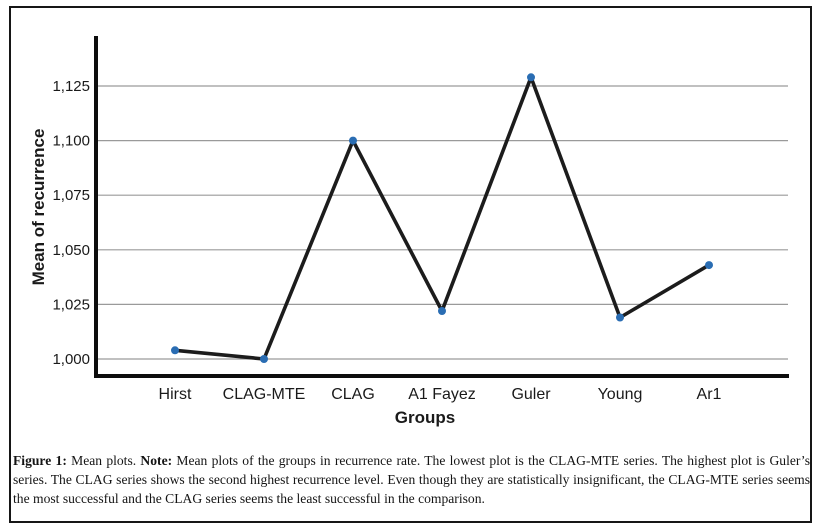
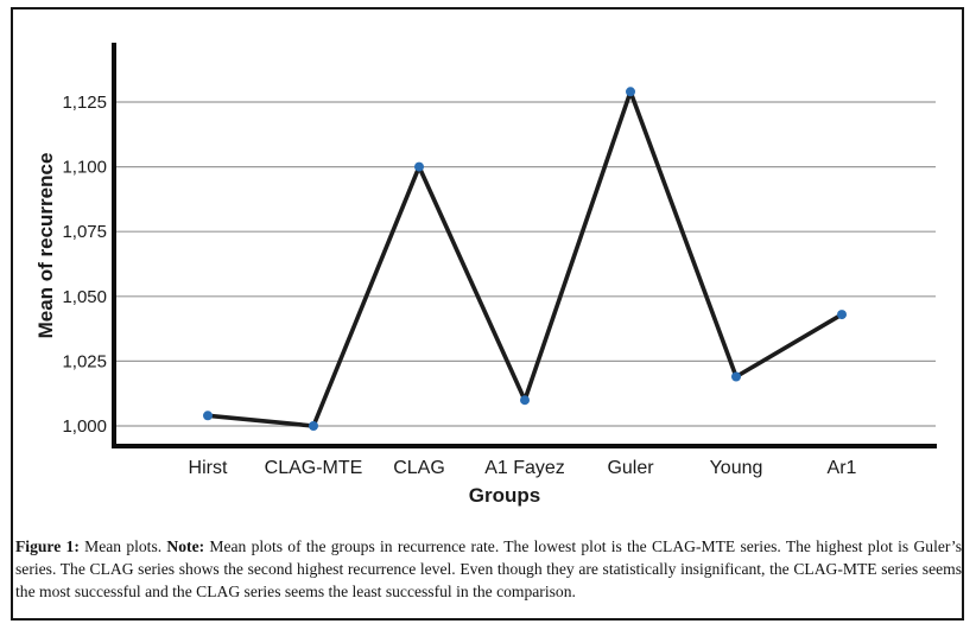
A1 Fayez: 1022 -> 1010
